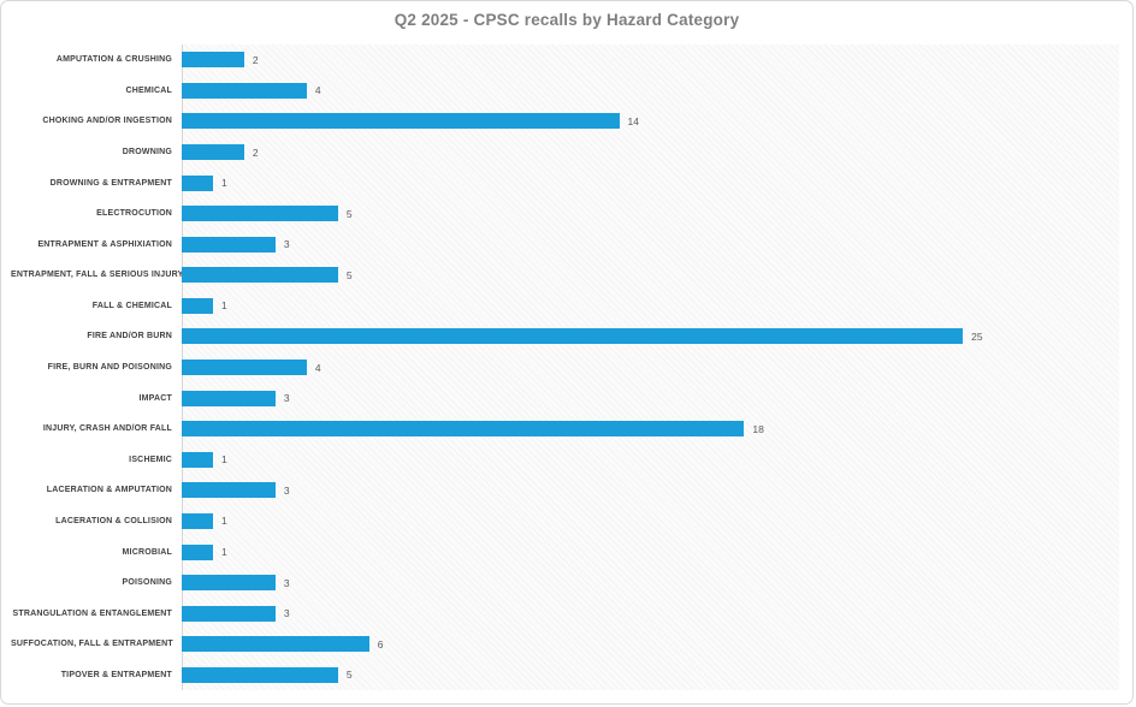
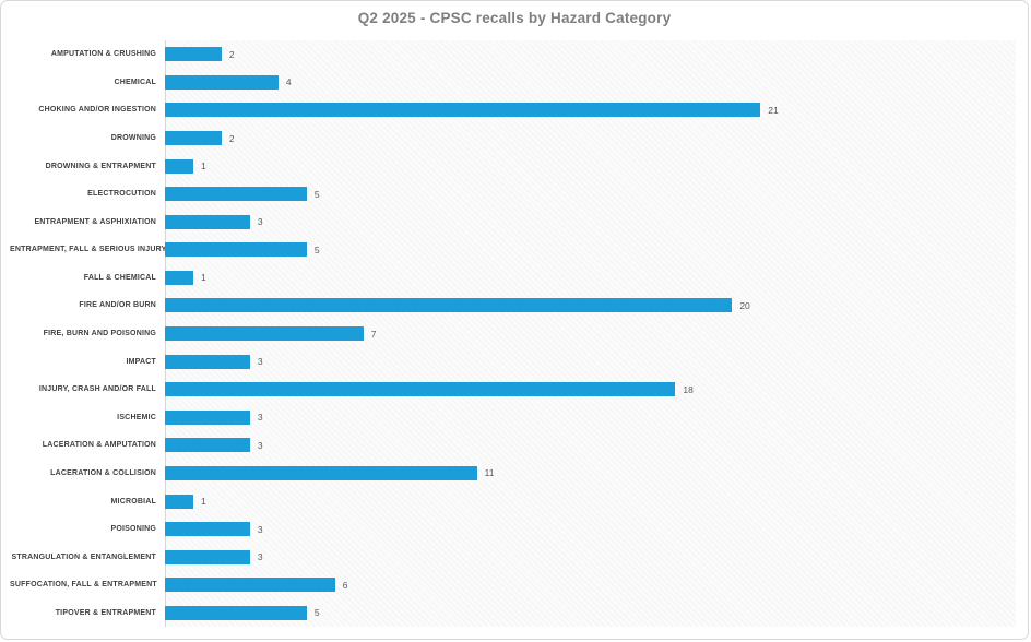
CHOKING AND/OR INGESTION: 14 -> 21
FIRE AND/OR BURN: 25 -> 20
FIRE, BURN AND POISONING: 4 -> 7
ISCHEMIC: 1 -> 3
LACERATION & COLLISION: 1 -> 11
